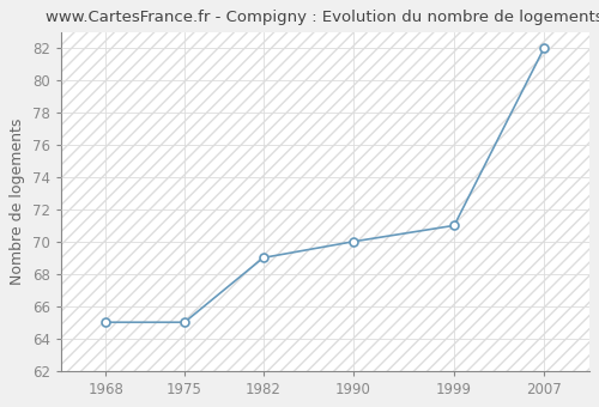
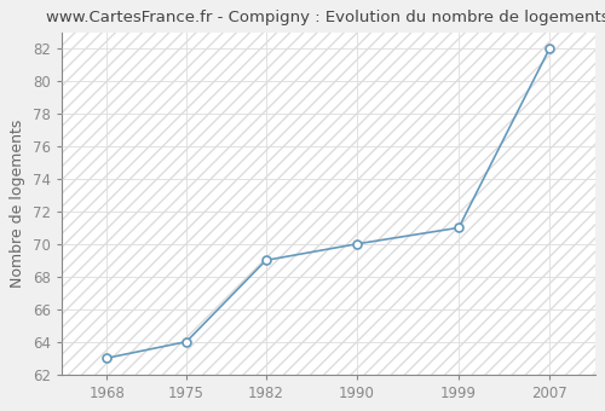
1968: 65 -> 63
1975: 65 -> 64
